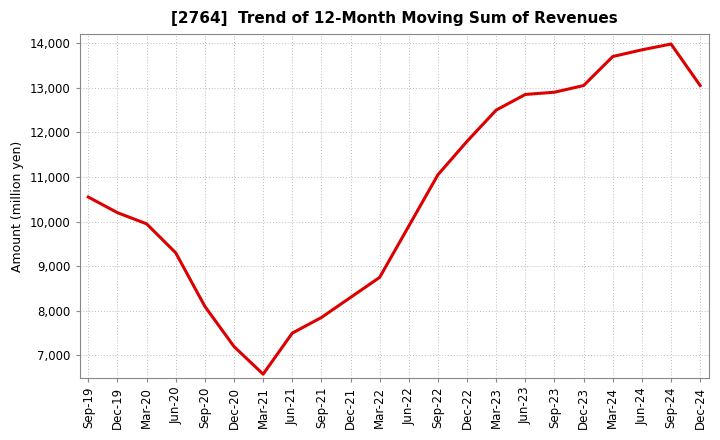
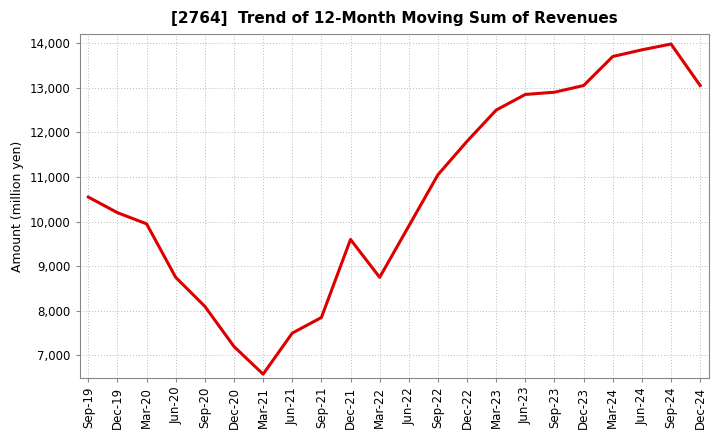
Jun-20: 9,300 -> 8,750
Dec-21: 8,300 -> 9,600
